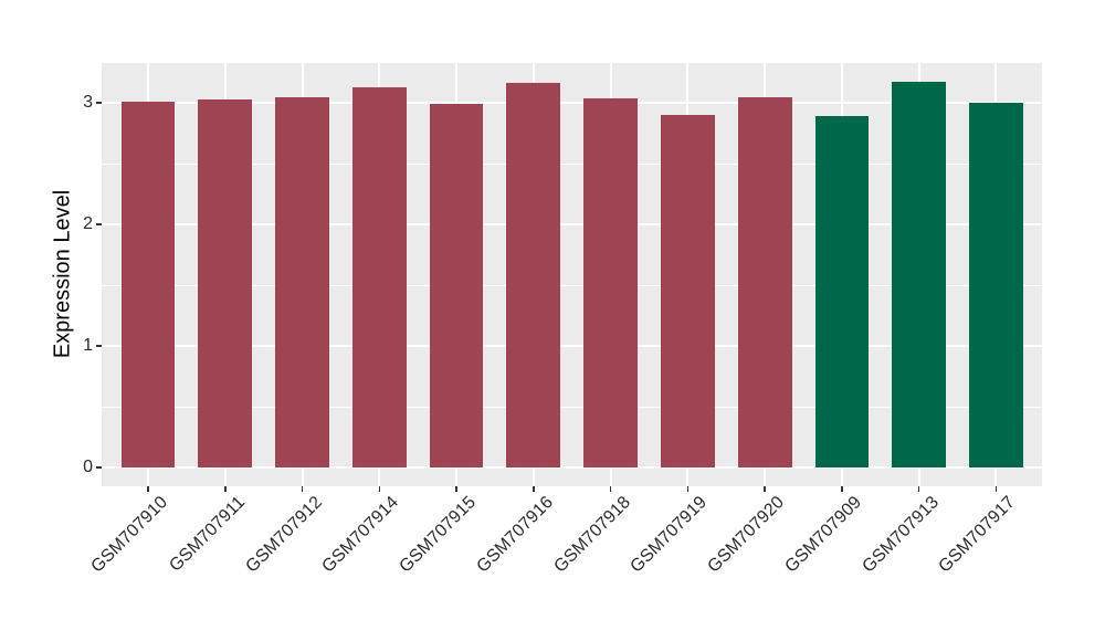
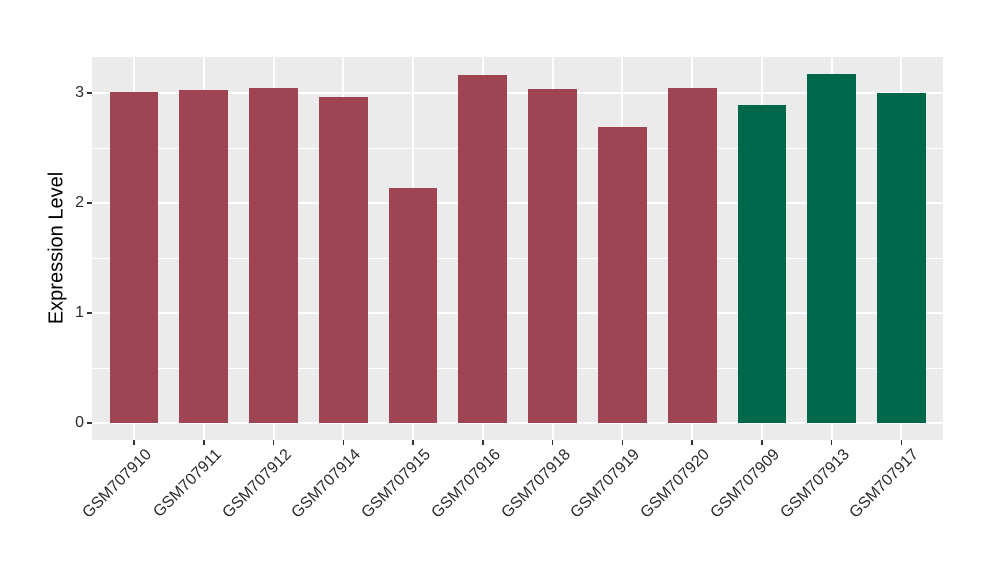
GSM707914: 3.13 -> 2.96
GSM707915: 2.99 -> 2.14
GSM707919: 2.90 -> 2.69
